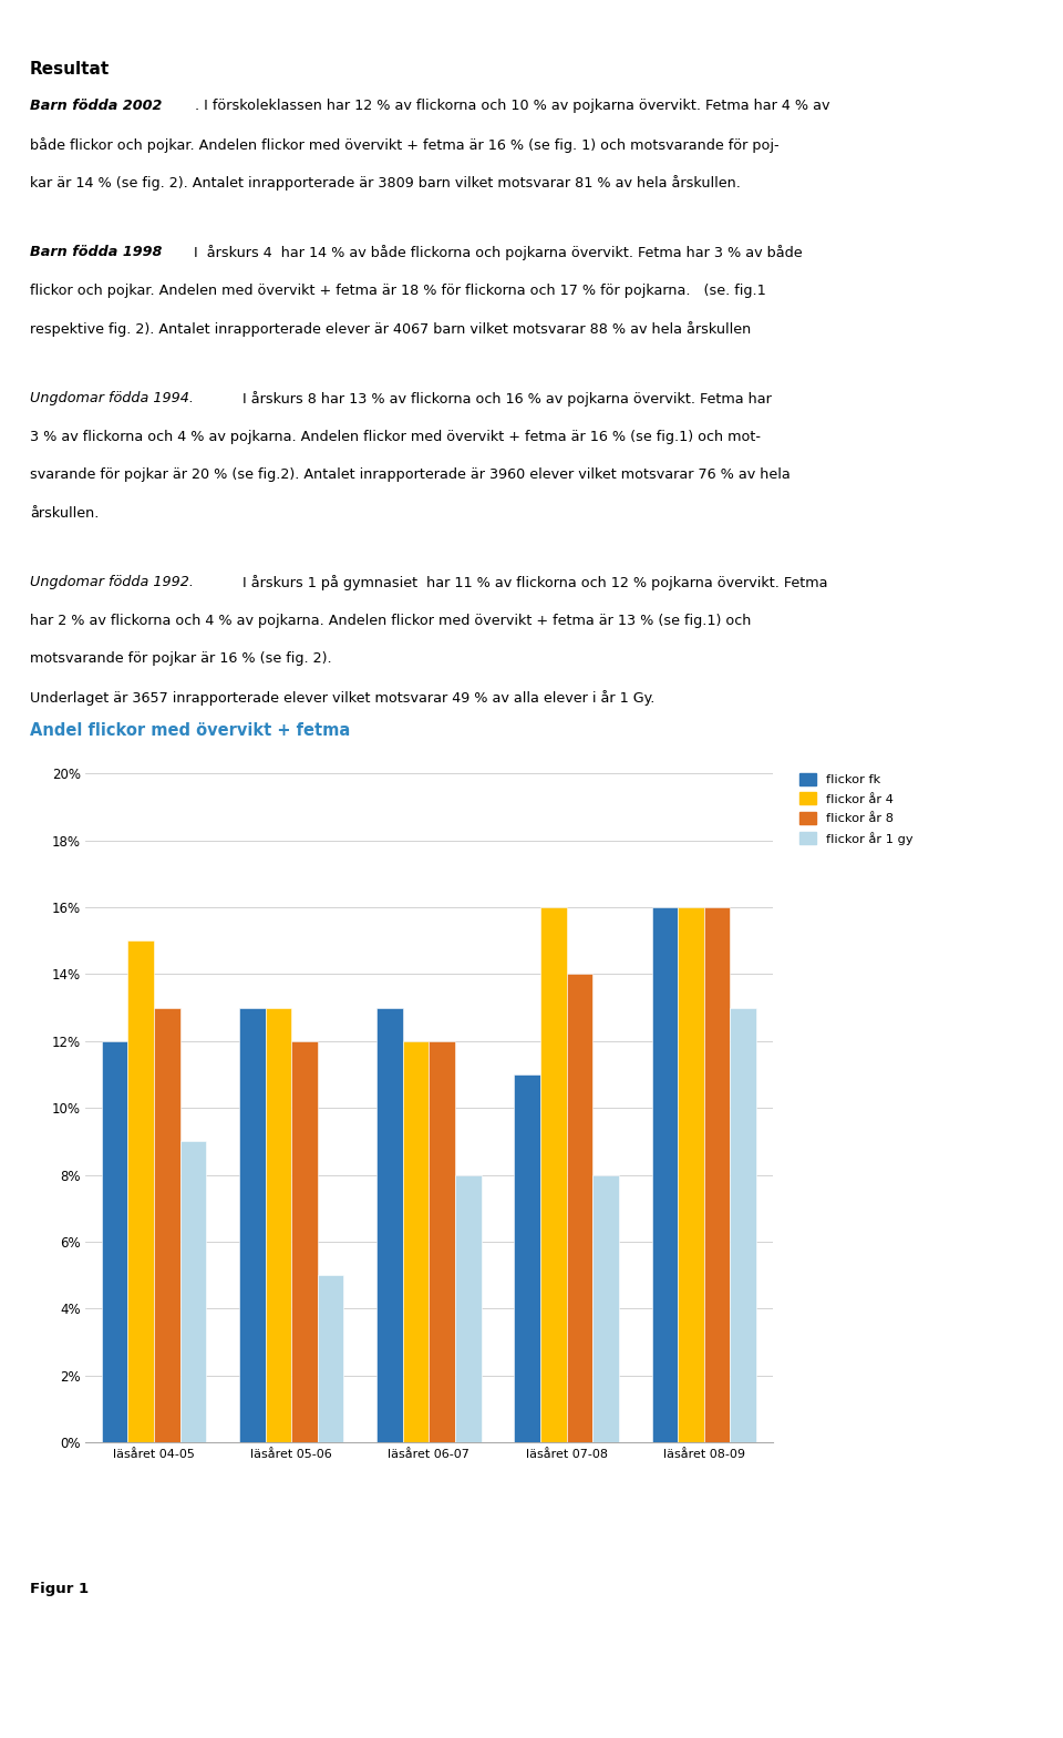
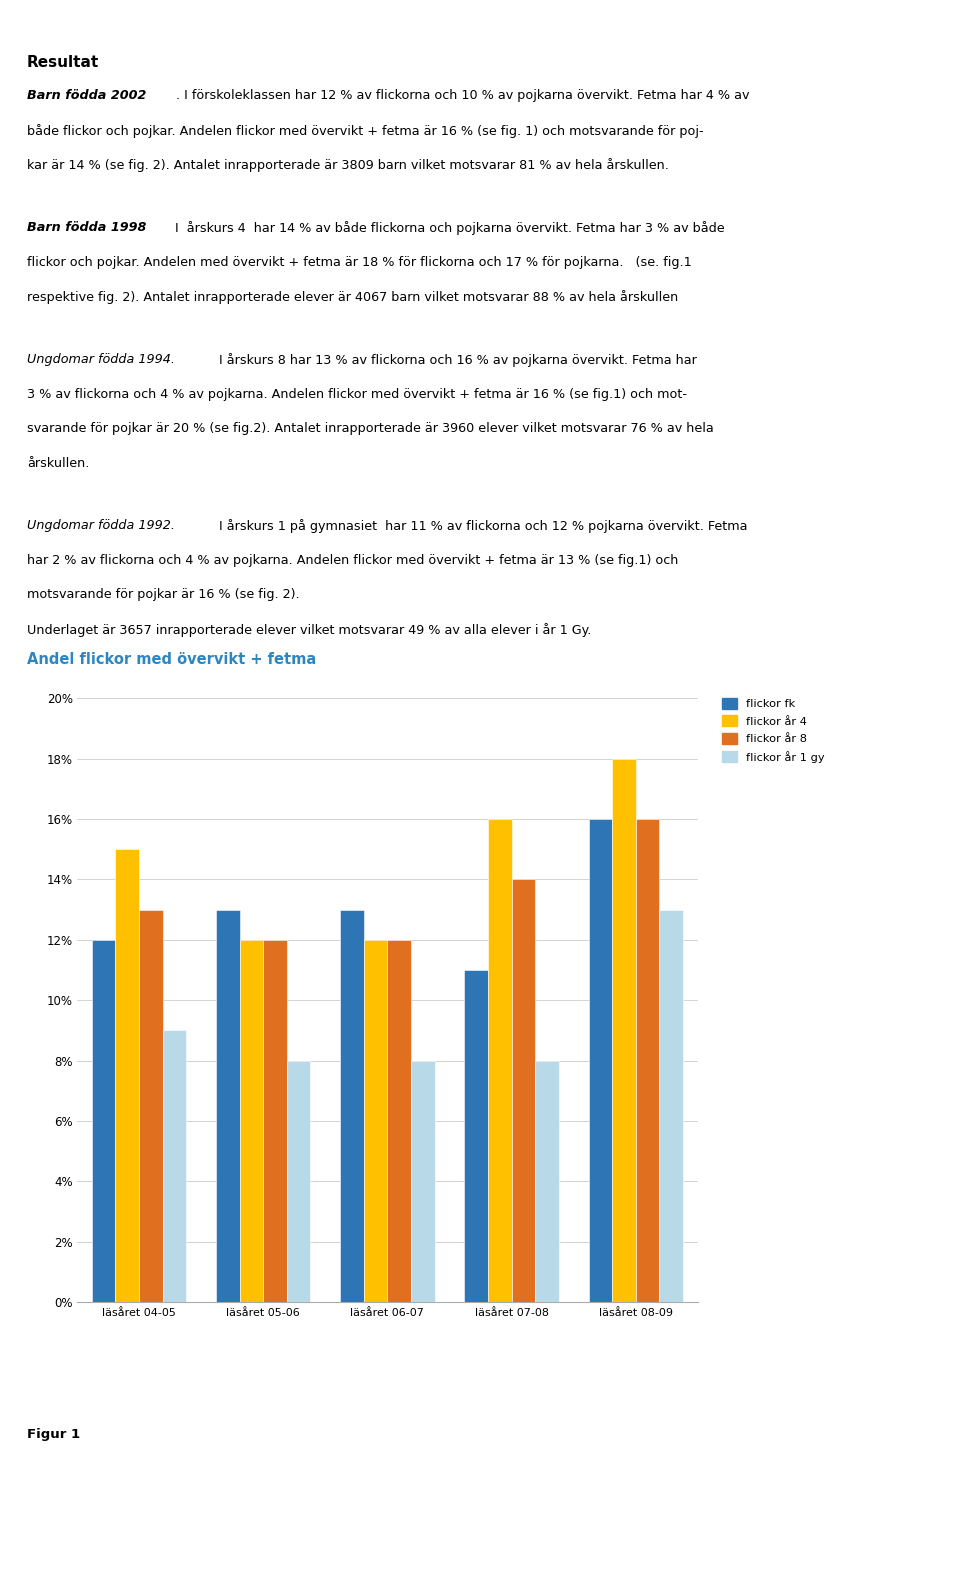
flickor år 4/läsåret 05-06: 13% -> 12%
flickor år 1 gy/läsåret 05-06: 5% -> 8%
flickor år 4/läsåret 08-09: 16% -> 18%
